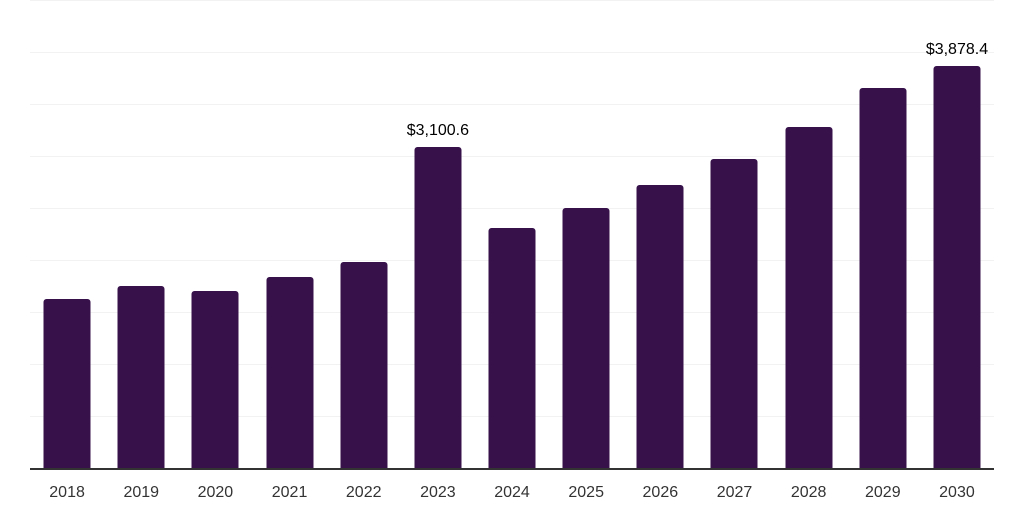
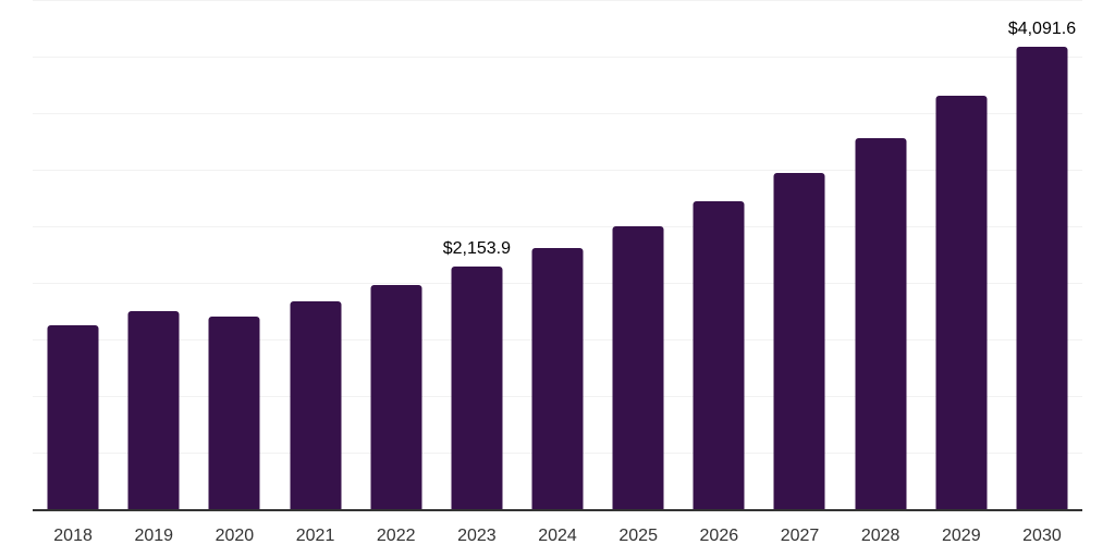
2023: $3,100.6 -> $2,153.9
2030: $3,878.4 -> $4,091.6
